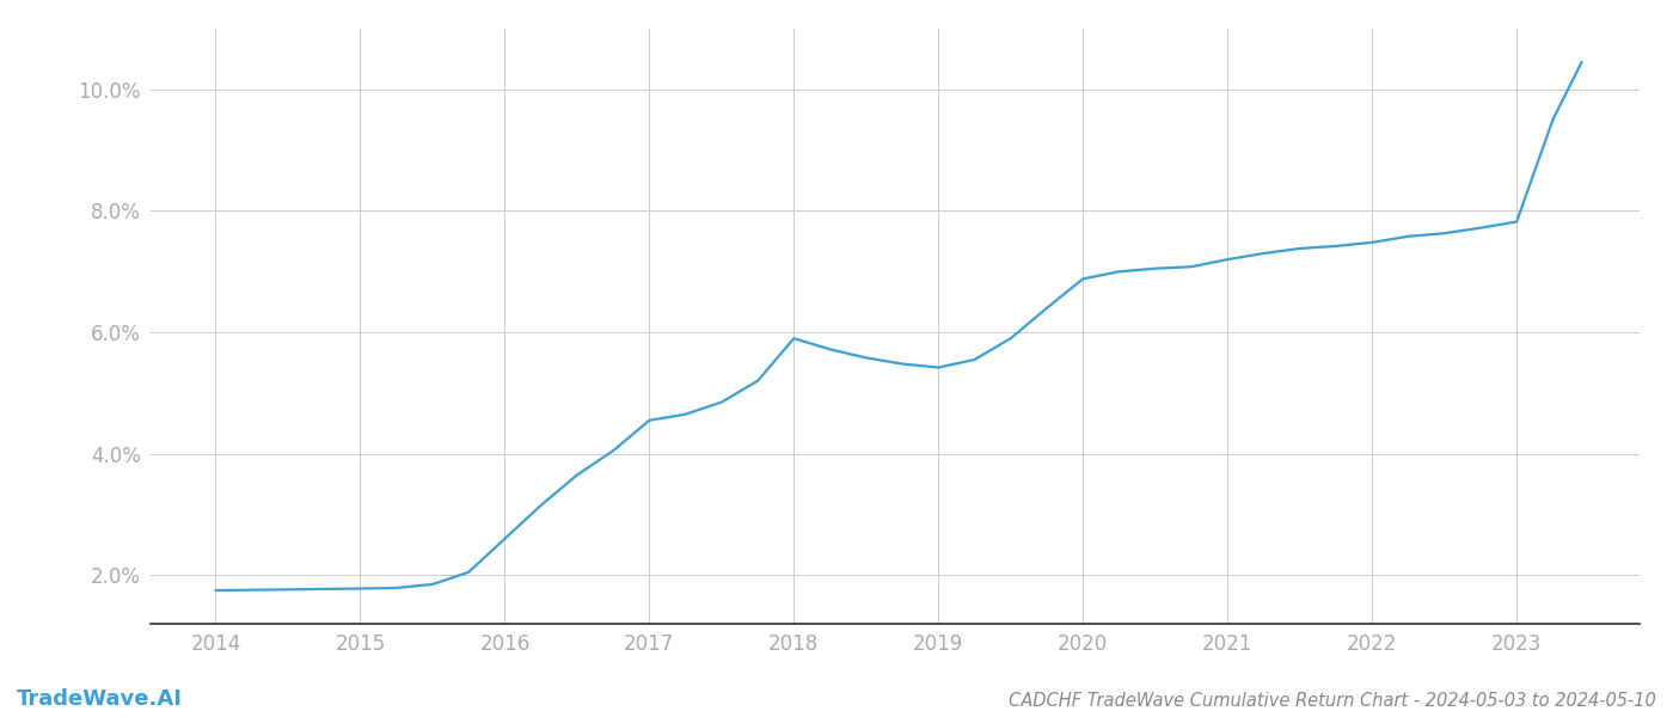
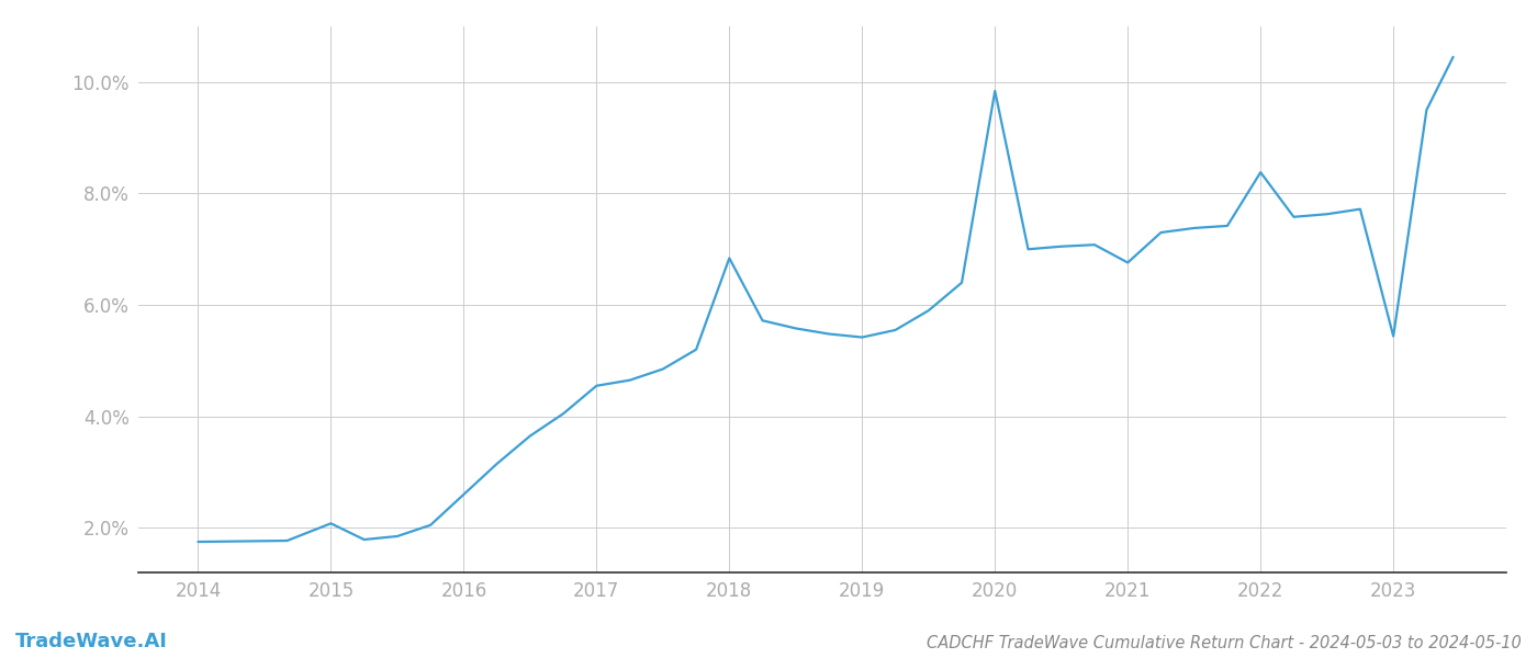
2015: 1.78% -> 2.08%
2018: 5.90% -> 6.84%
2020: 6.88% -> 9.84%
2021: 7.20% -> 6.76%
2022: 7.48% -> 8.38%
2023: 7.82% -> 5.44%
